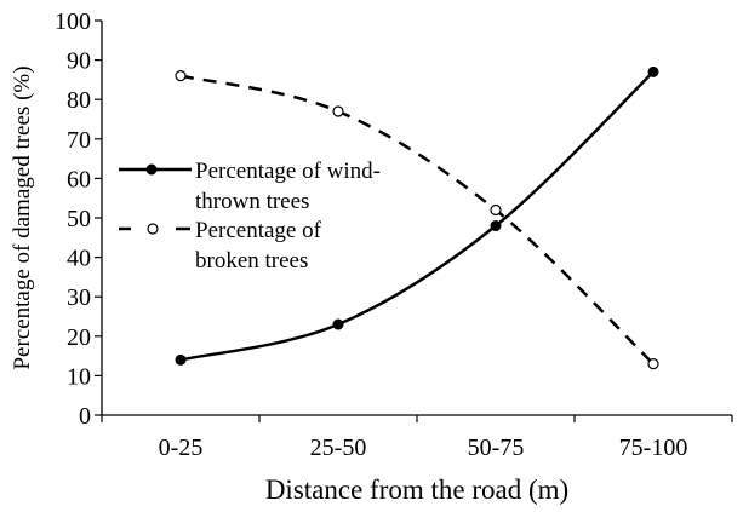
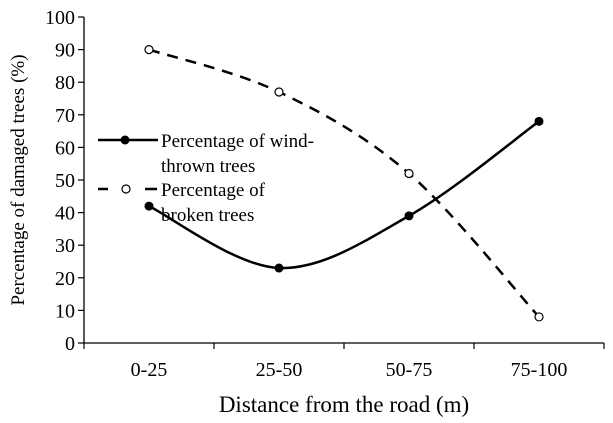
Percentage of wind-thrown trees/0-25: 14 -> 42
Percentage of broken trees/0-25: 86 -> 90
Percentage of wind-thrown trees/50-75: 48 -> 39
Percentage of wind-thrown trees/75-100: 87 -> 68
Percentage of broken trees/75-100: 13 -> 8
